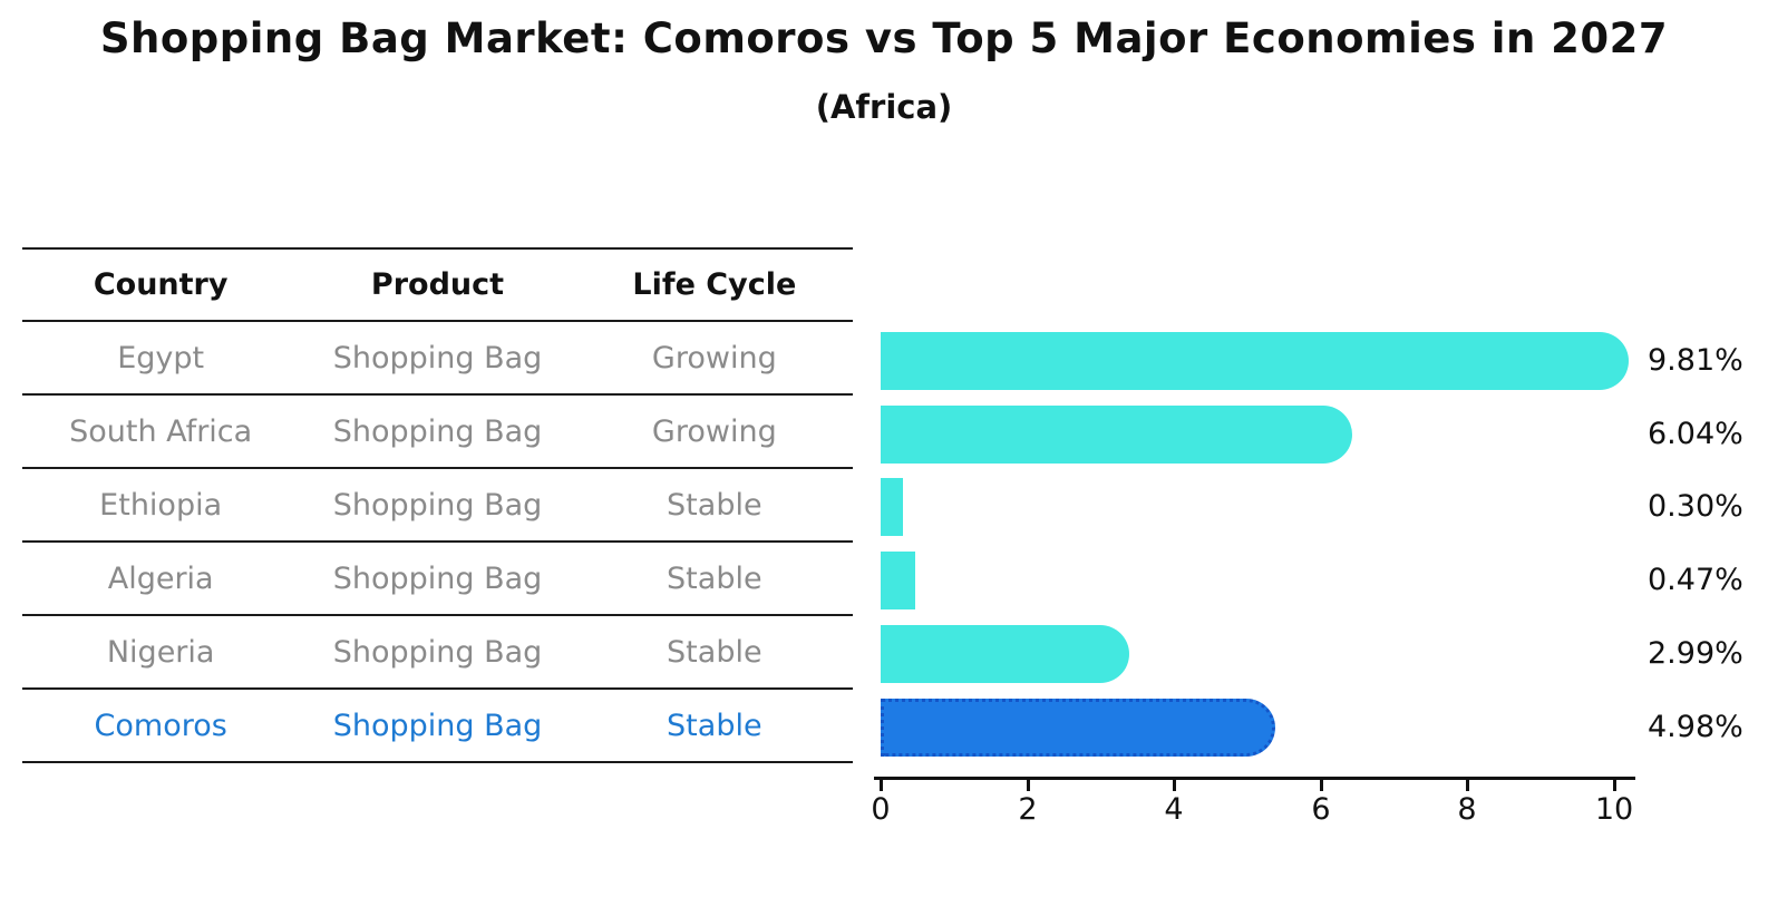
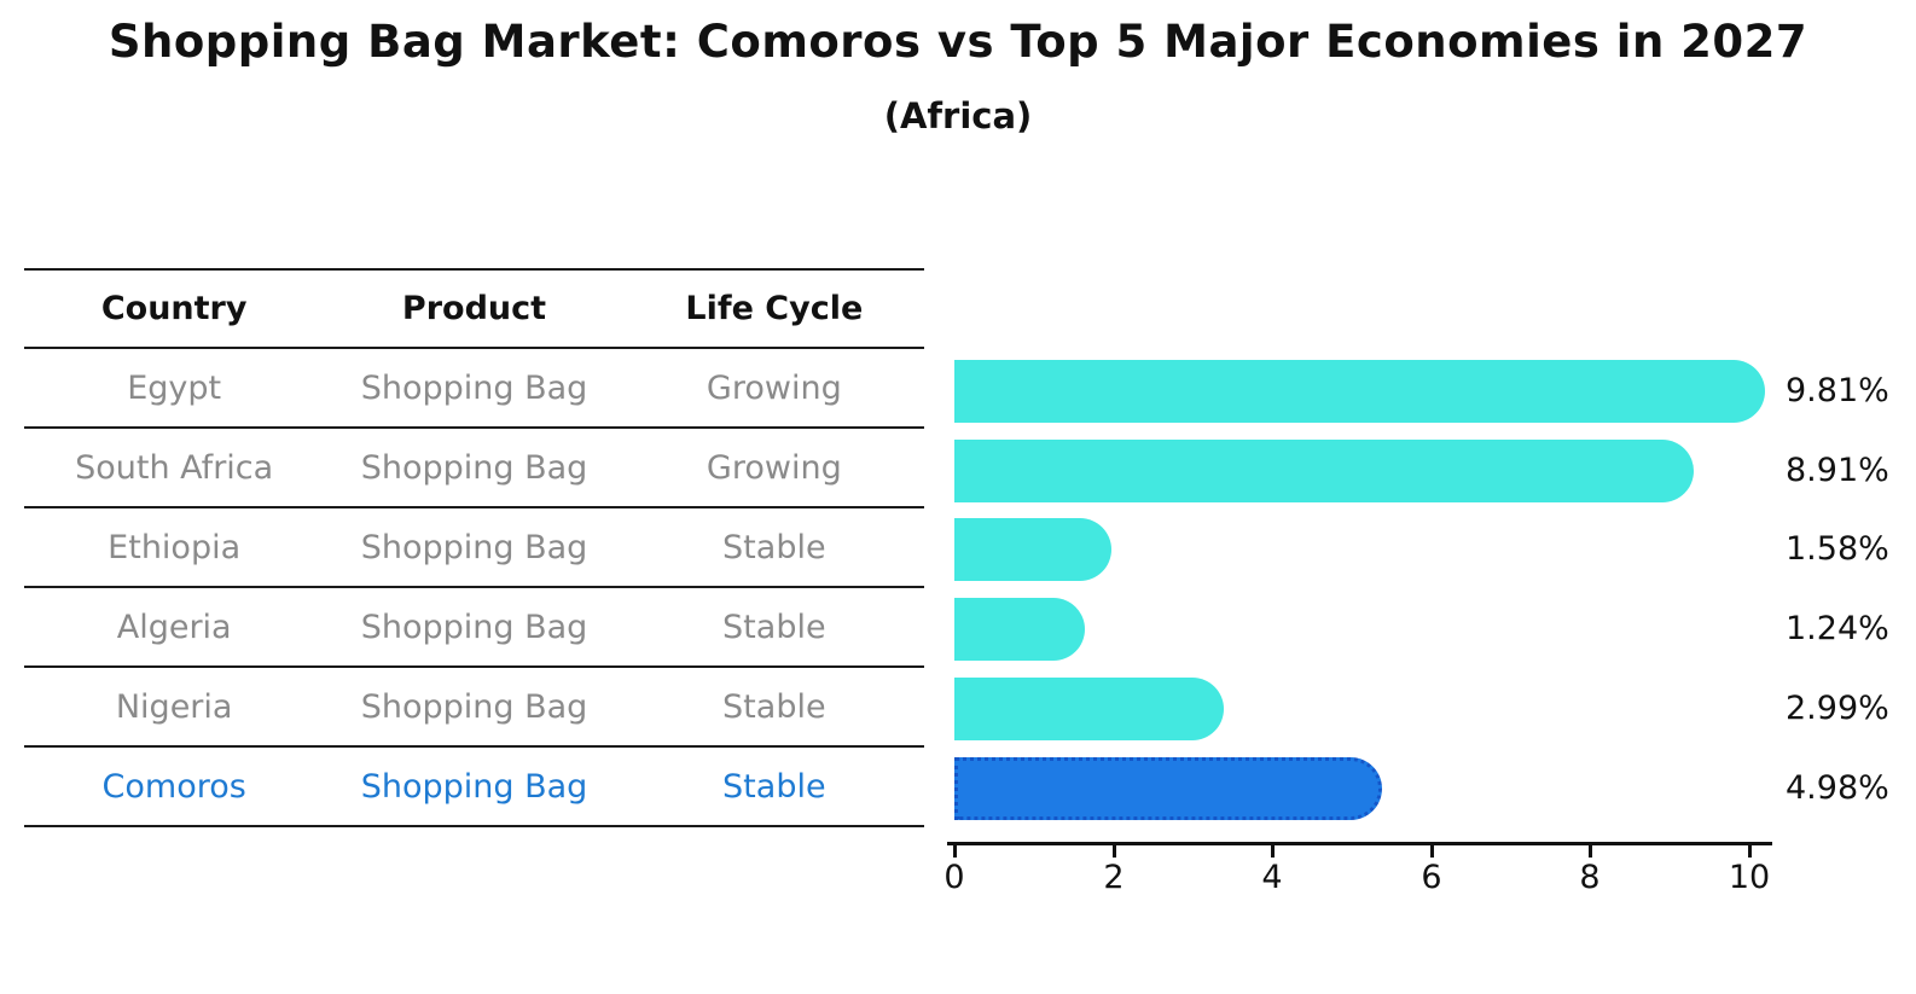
South Africa: 6.04% -> 8.91%
Ethiopia: 0.30% -> 1.58%
Algeria: 0.47% -> 1.24%
